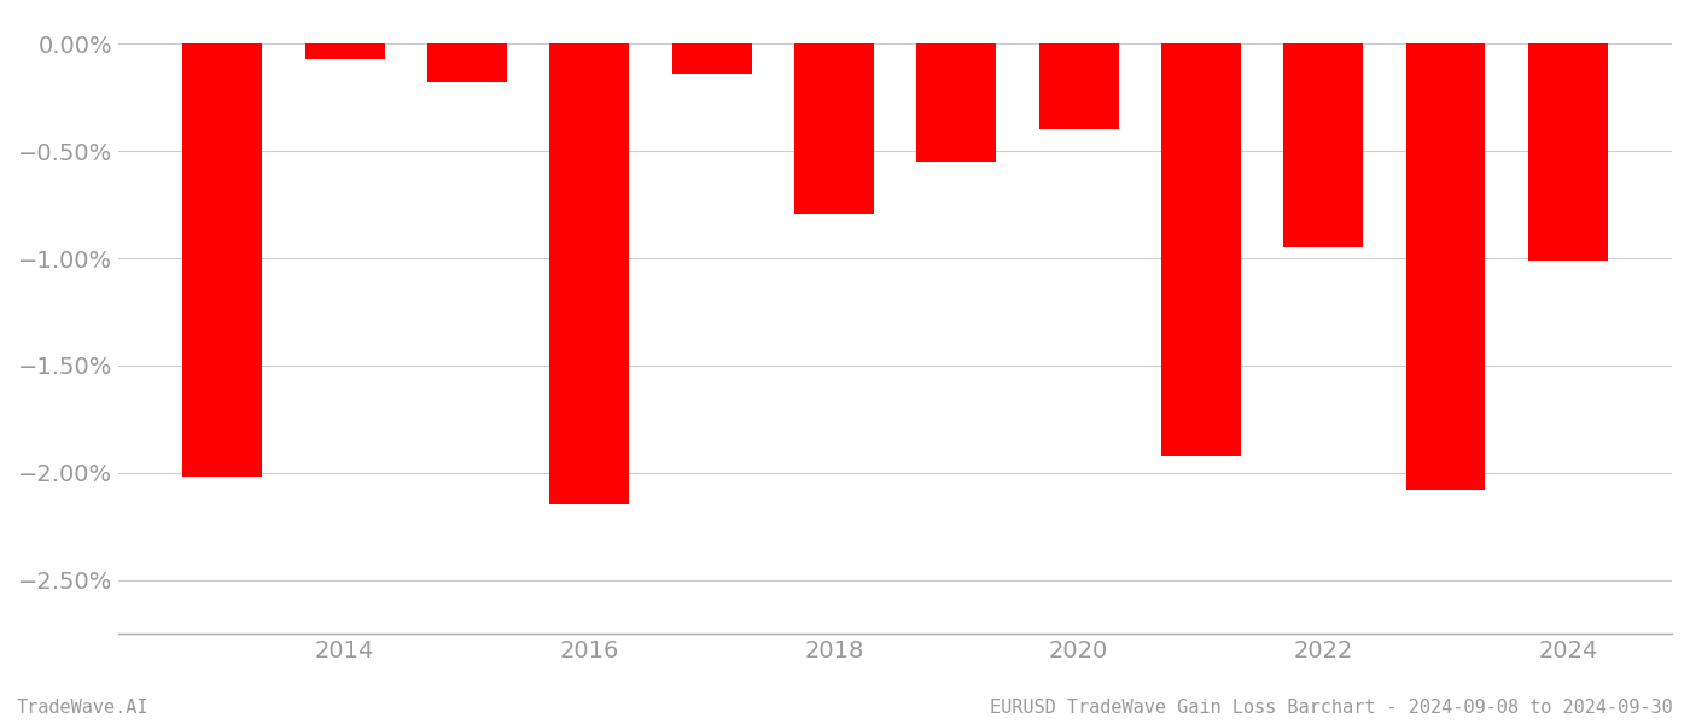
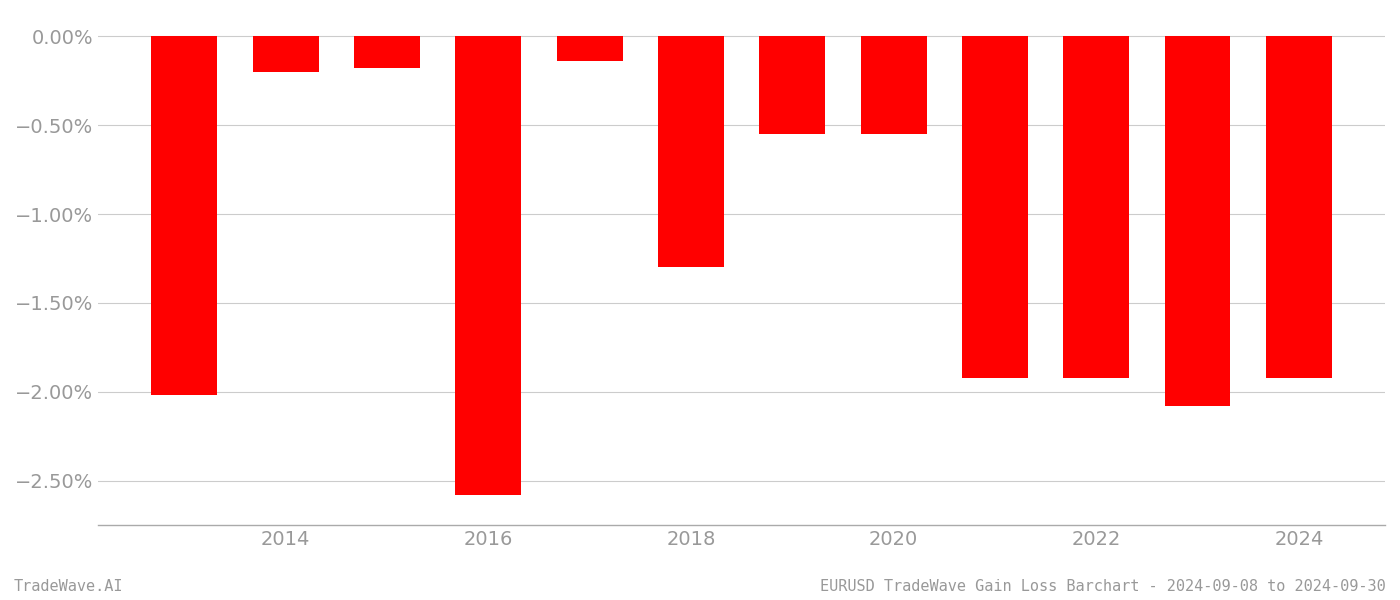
2014: -0.07% -> -0.20%
2016: -2.15% -> -2.58%
2018: -0.79% -> -1.30%
2020: -0.40% -> -0.55%
2022: -0.95% -> -1.92%
2024: -1.01% -> -1.92%
